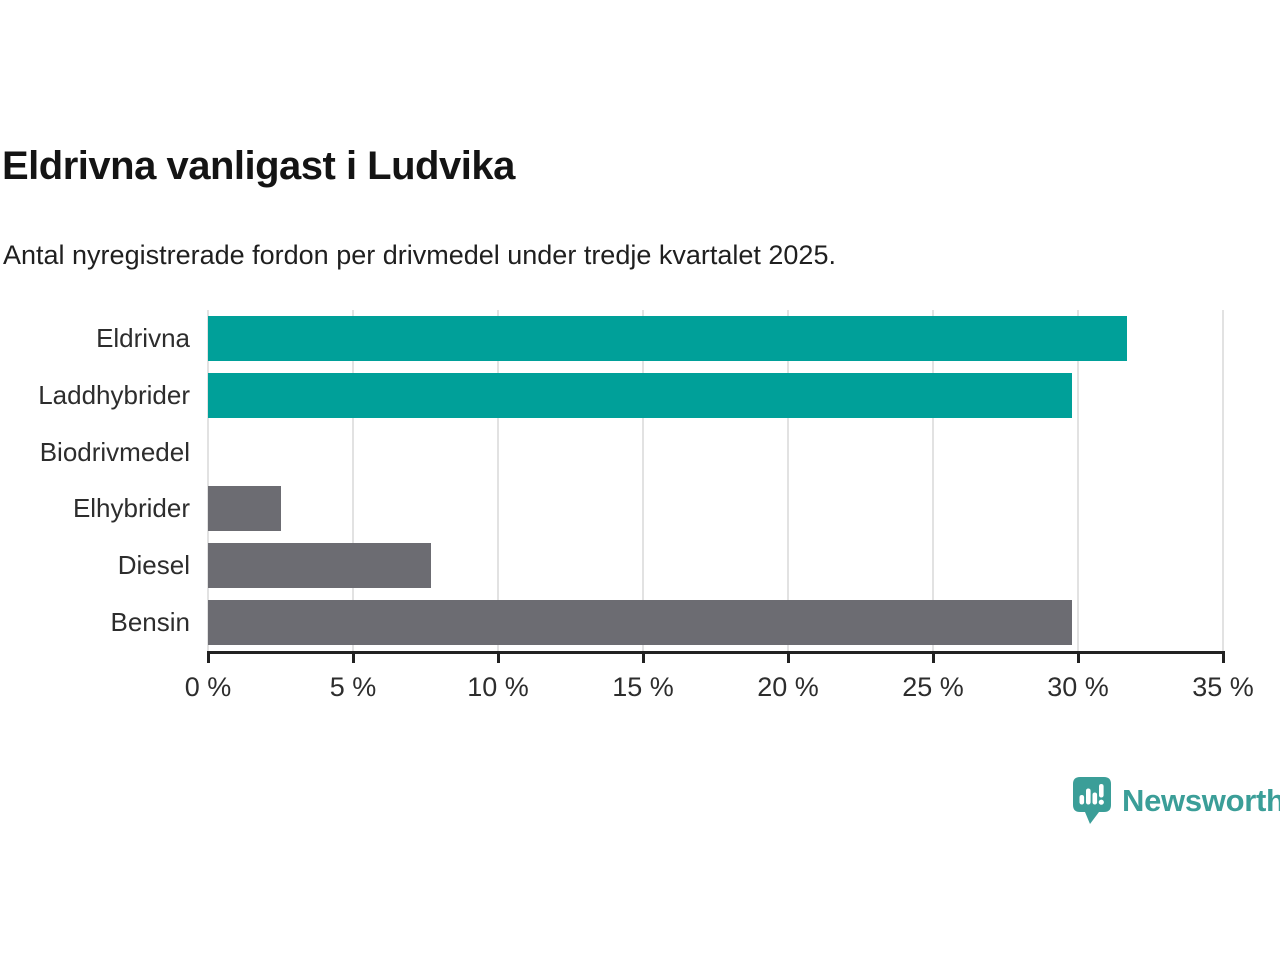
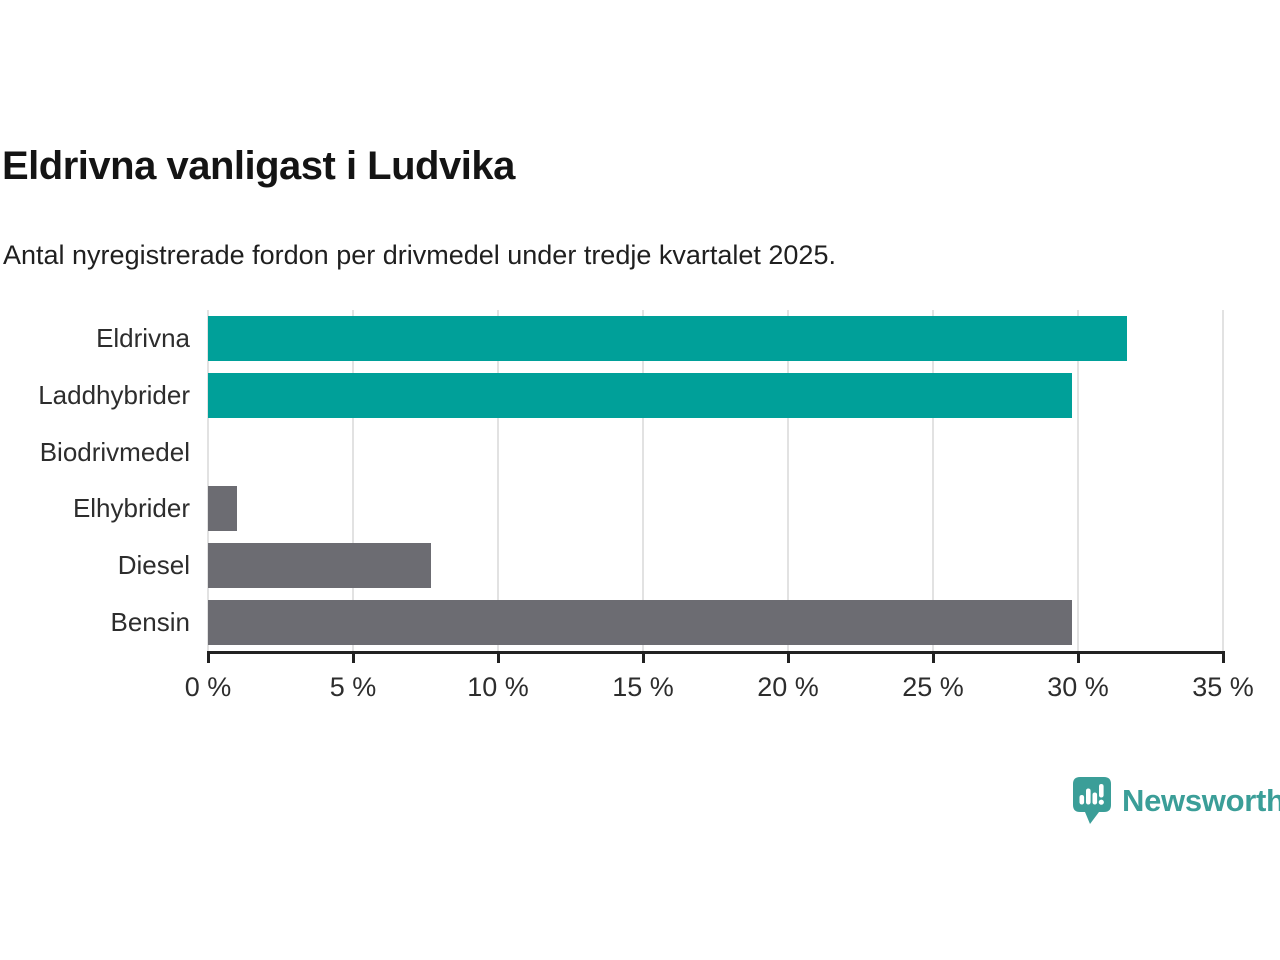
Elhybrider: 2.5% -> 1.0%
